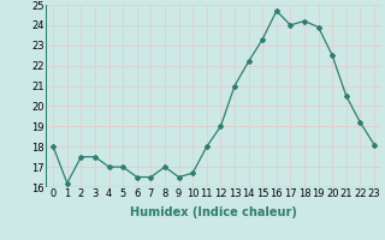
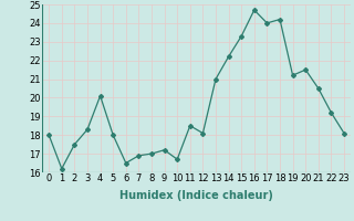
3: 17.5 -> 18.3
4: 17.0 -> 20.1
5: 17.0 -> 18.0
7: 16.5 -> 16.9
9: 16.5 -> 17.2
11: 18.0 -> 18.5
12: 19.0 -> 18.1
19: 23.9 -> 21.2
20: 22.5 -> 21.5
